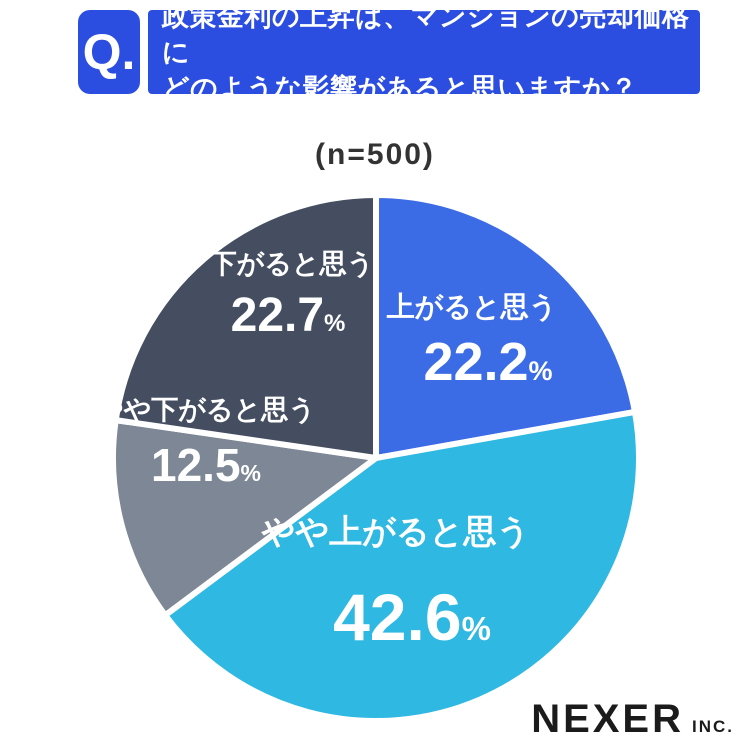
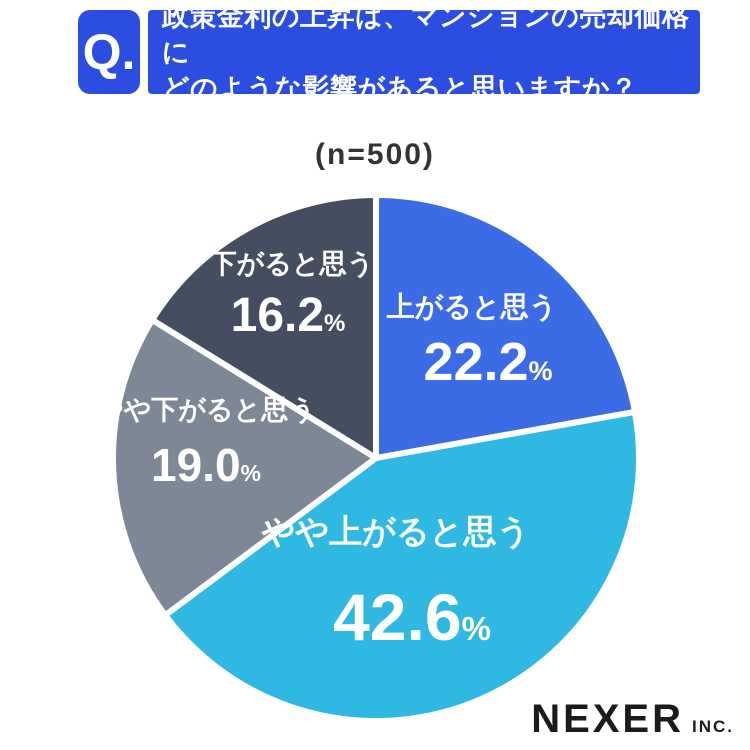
やや下がると思う: 12.5 -> 19.0
下がると思う: 22.7 -> 16.2
